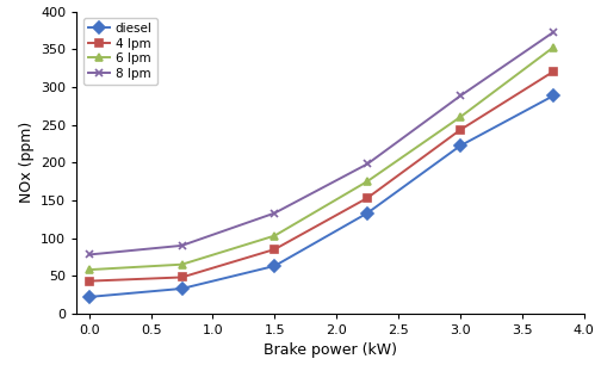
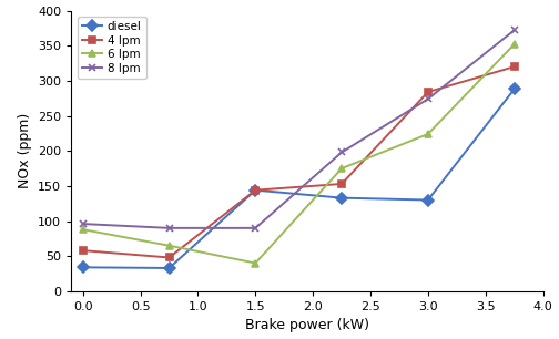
diesel/0.0: 22 -> 34
4 lpm/0.0: 43 -> 58
6 lpm/0.0: 58 -> 88
8 lpm/0.0: 78 -> 96
diesel/1.5: 63 -> 144
4 lpm/1.5: 85 -> 144
6 lpm/1.5: 103 -> 40
8 lpm/1.5: 133 -> 90
diesel/3.0: 222 -> 130
4 lpm/3.0: 243 -> 284
6 lpm/3.0: 260 -> 224
8 lpm/3.0: 288 -> 274
